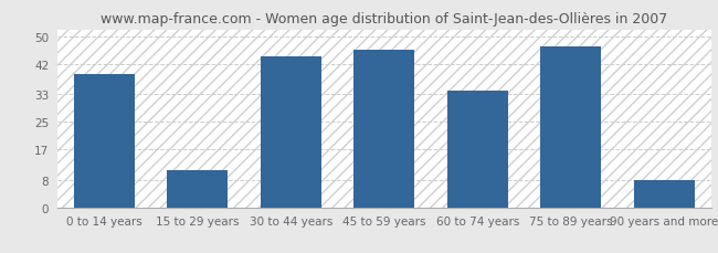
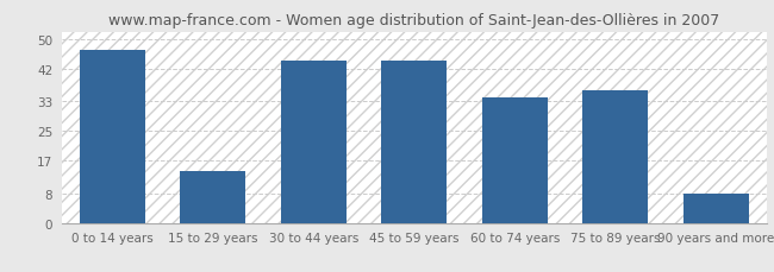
0 to 14 years: 39 -> 47
15 to 29 years: 11 -> 14
45 to 59 years: 46 -> 44
75 to 89 years: 47 -> 36
